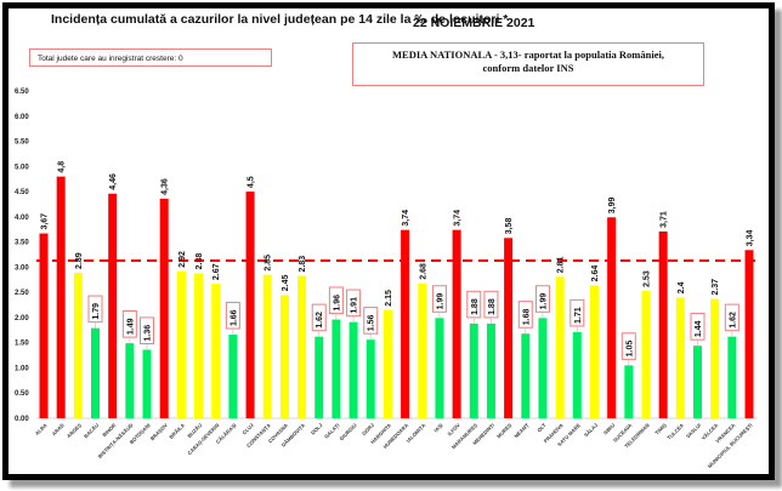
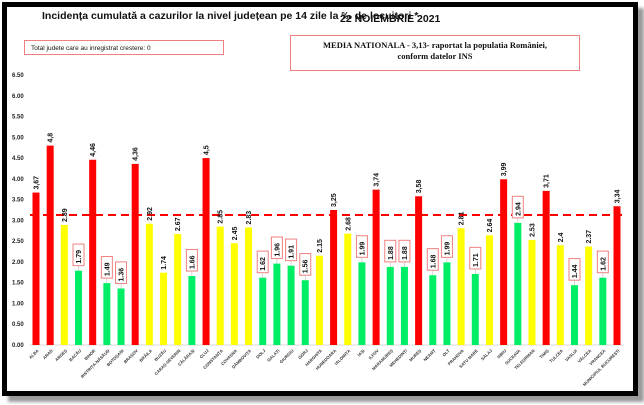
BUZĂU: 2.88 -> 1.74
HUNEDOARA: 3,74 -> 3,25
SUCEAVA: 1.05 -> 2.94
